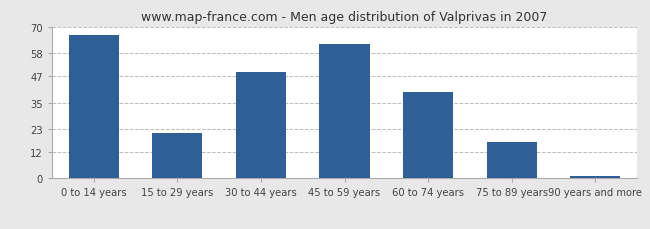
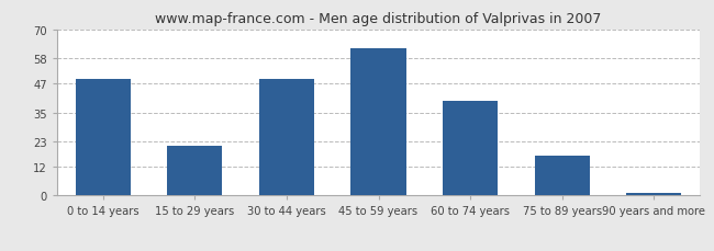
0 to 14 years: 66 -> 49
